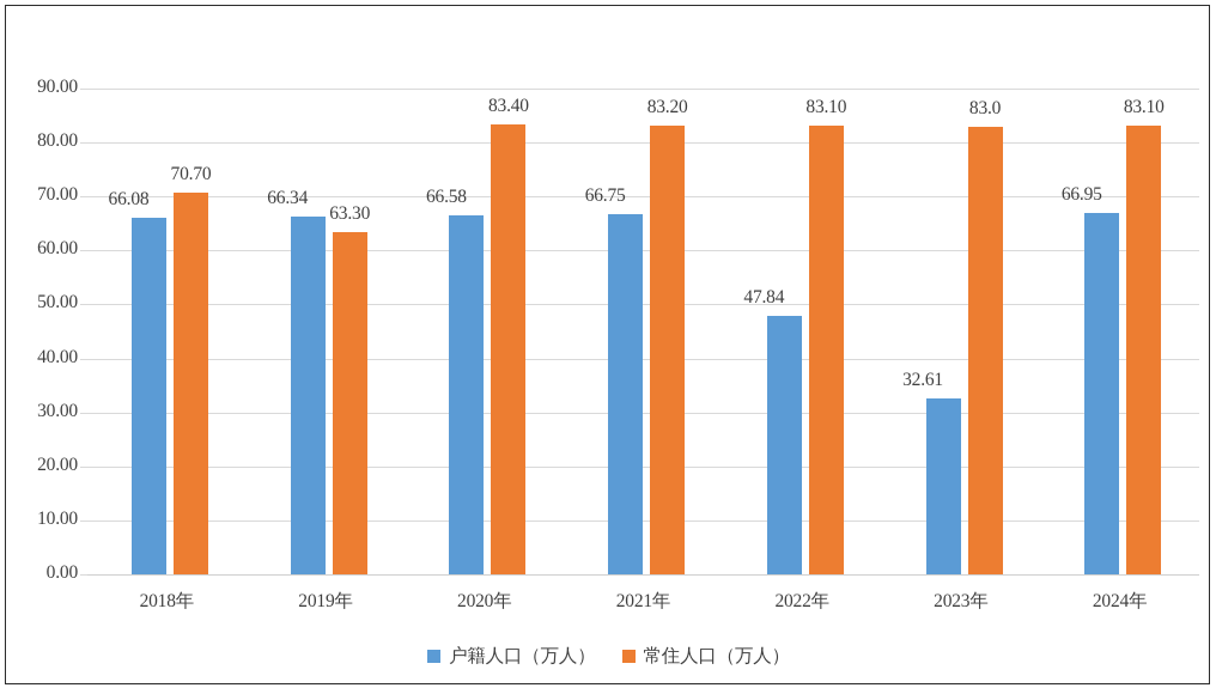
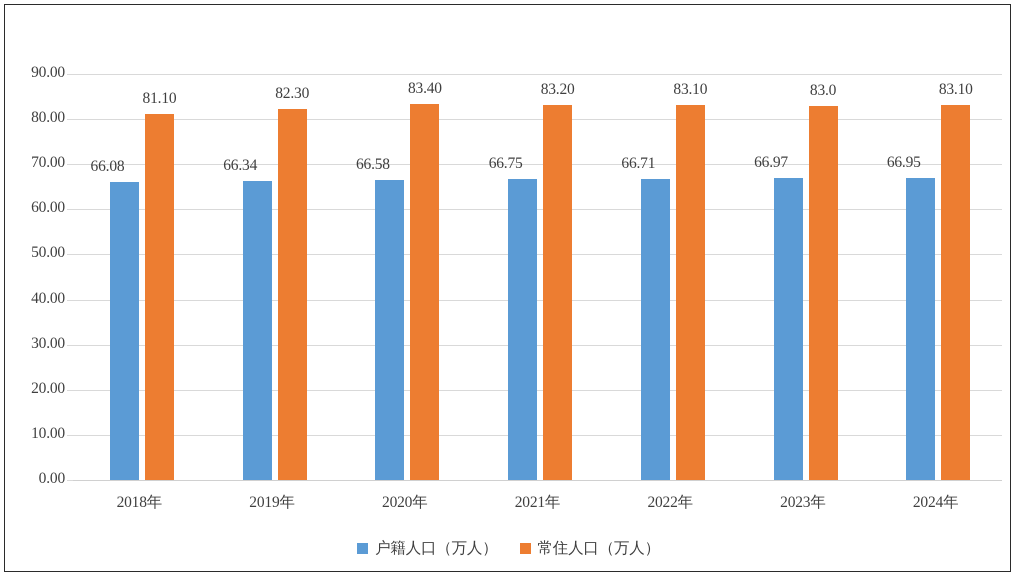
常住人口（万人）/2018年: 70.70 -> 81.10
常住人口（万人）/2019年: 63.30 -> 82.30
户籍人口（万人）/2022年: 47.84 -> 66.71
户籍人口（万人）/2023年: 32.61 -> 66.97
